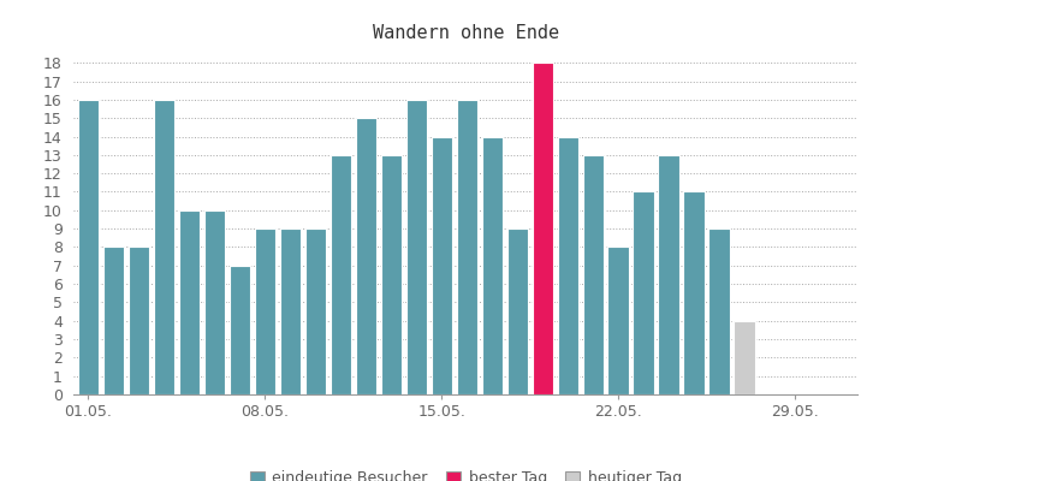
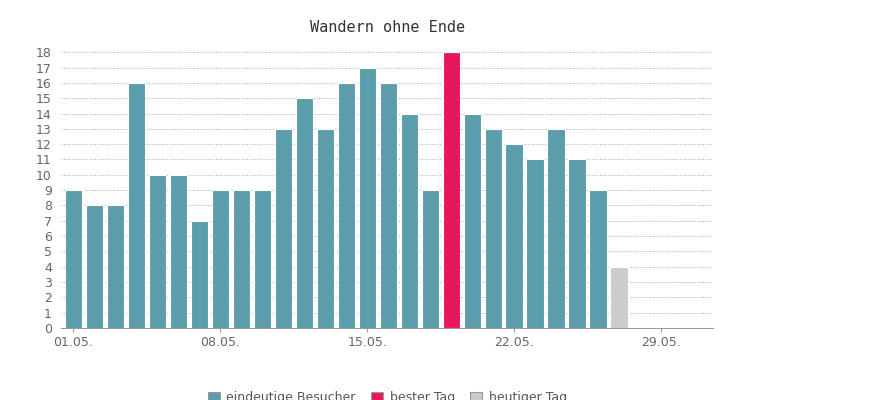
01.05.: 16 -> 9
15.05.: 14 -> 17
22.05.: 8 -> 12
